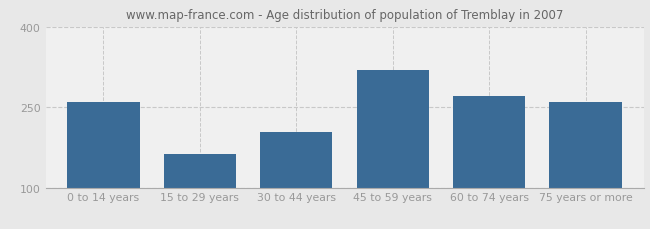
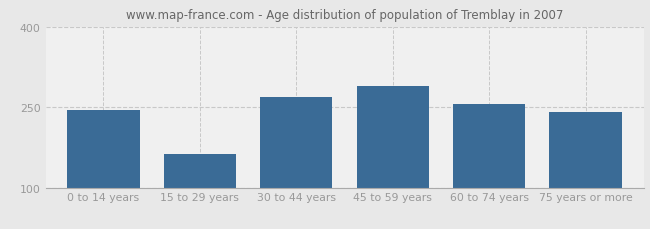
0 to 14 years: 260 -> 244
30 to 44 years: 204 -> 269
45 to 59 years: 320 -> 290
60 to 74 years: 270 -> 256
75 years or more: 260 -> 240
